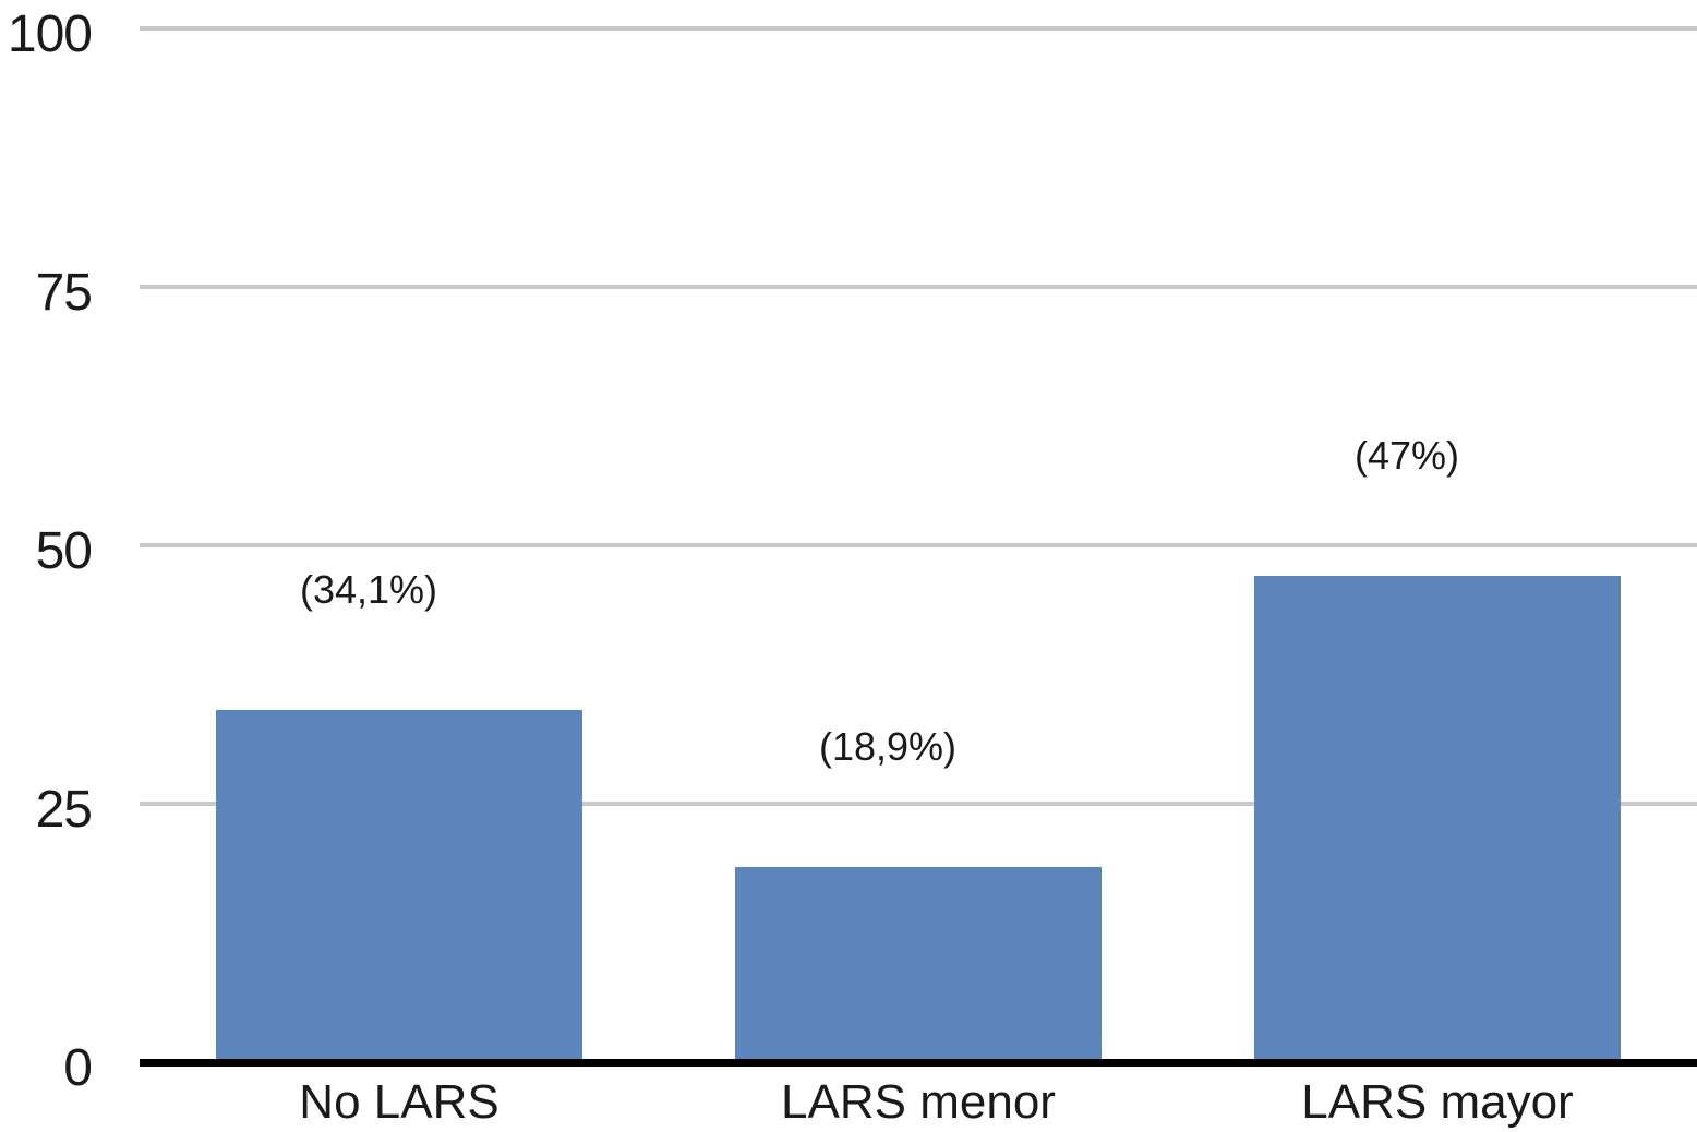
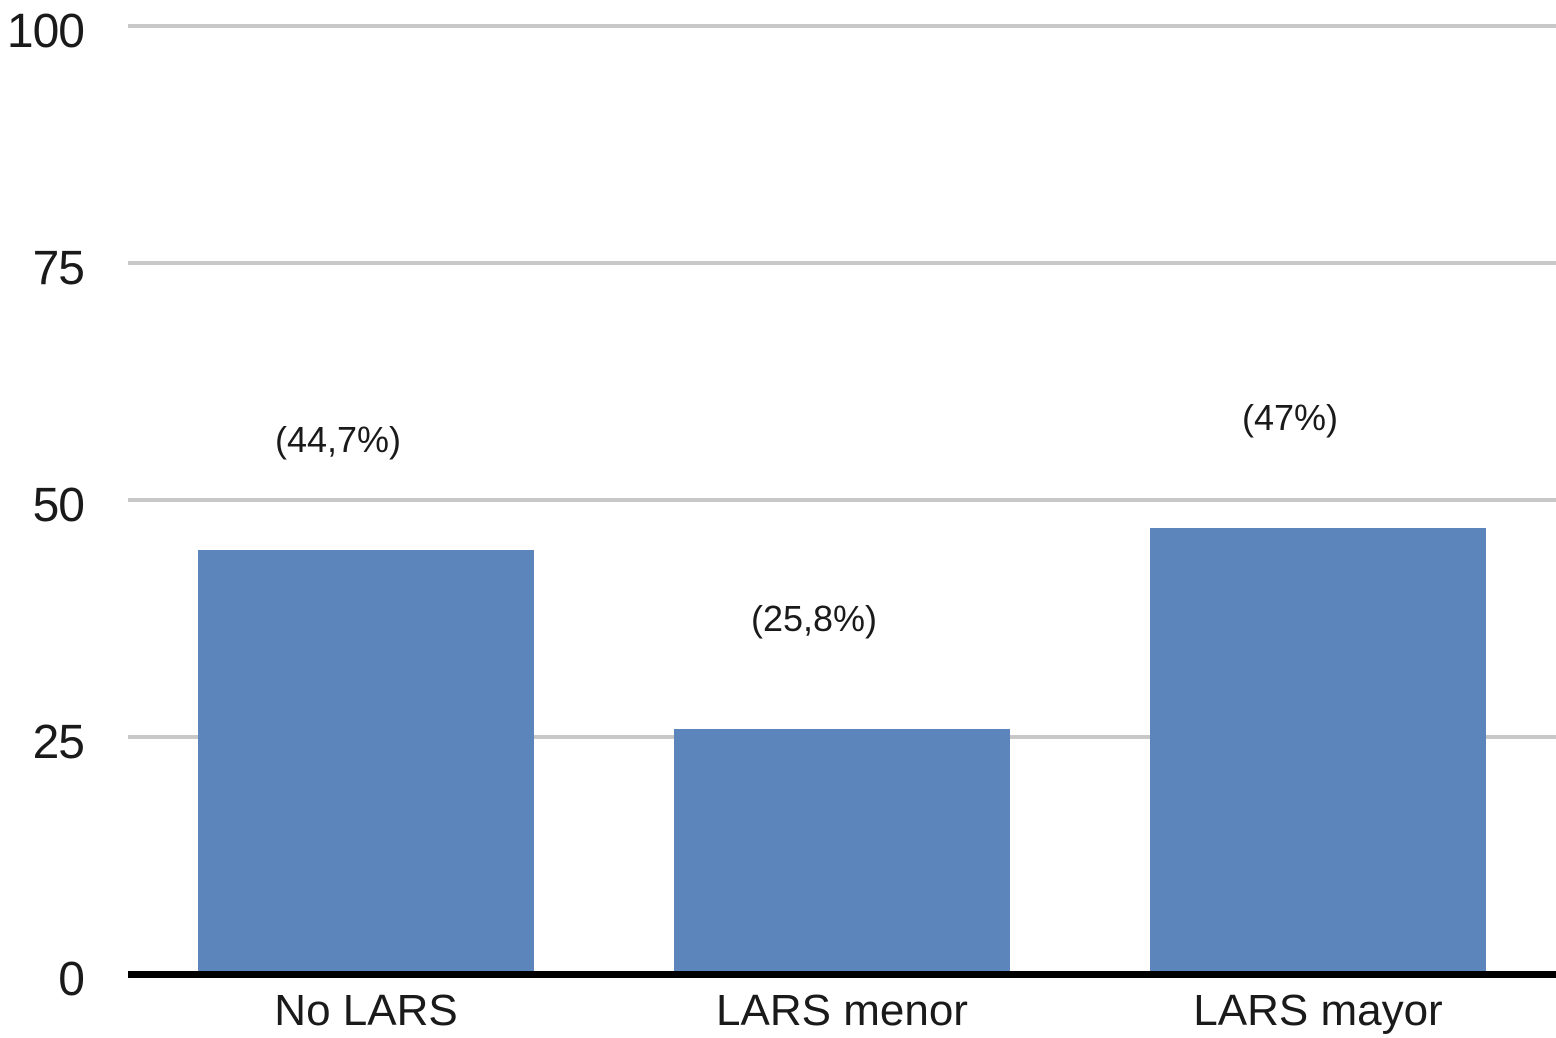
No LARS: 34,1% -> 44,7%
LARS menor: 18,9% -> 25,8%
